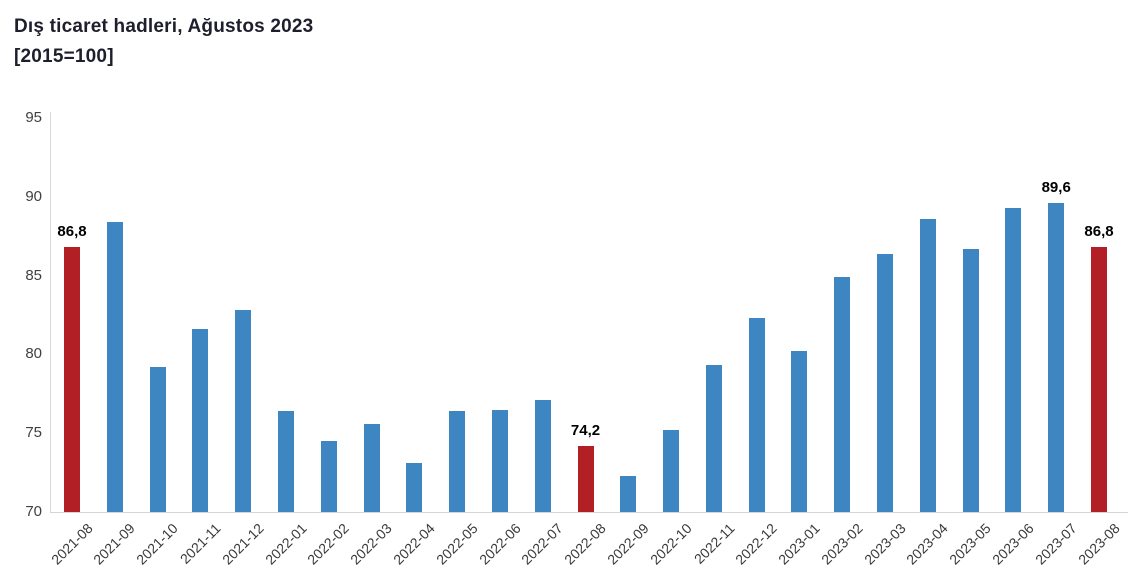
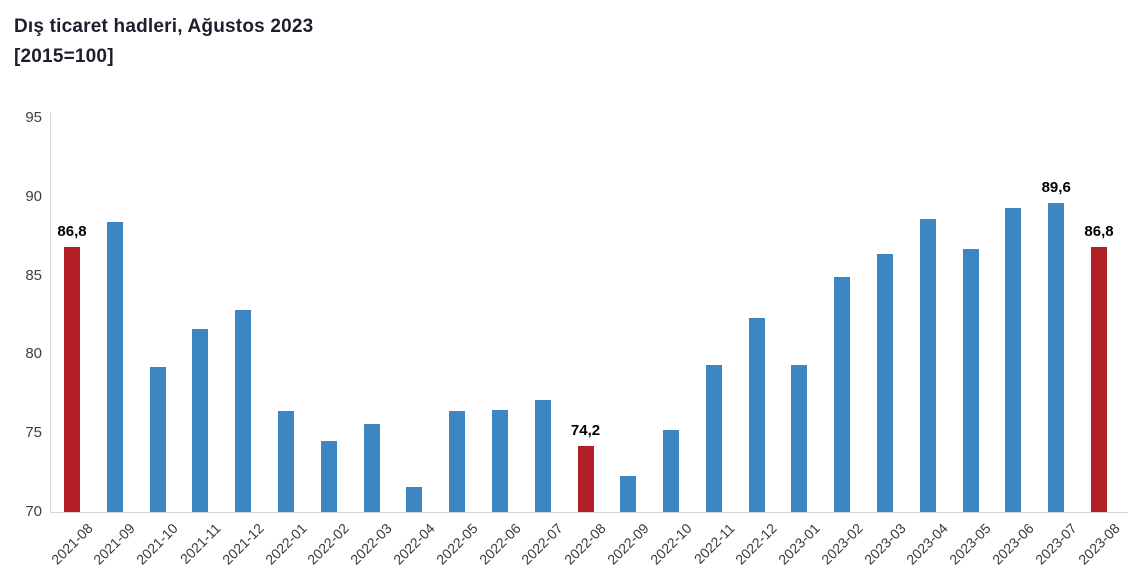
2022-04: 73.1 -> 71.6
2023-01: 80.2 -> 79.3
